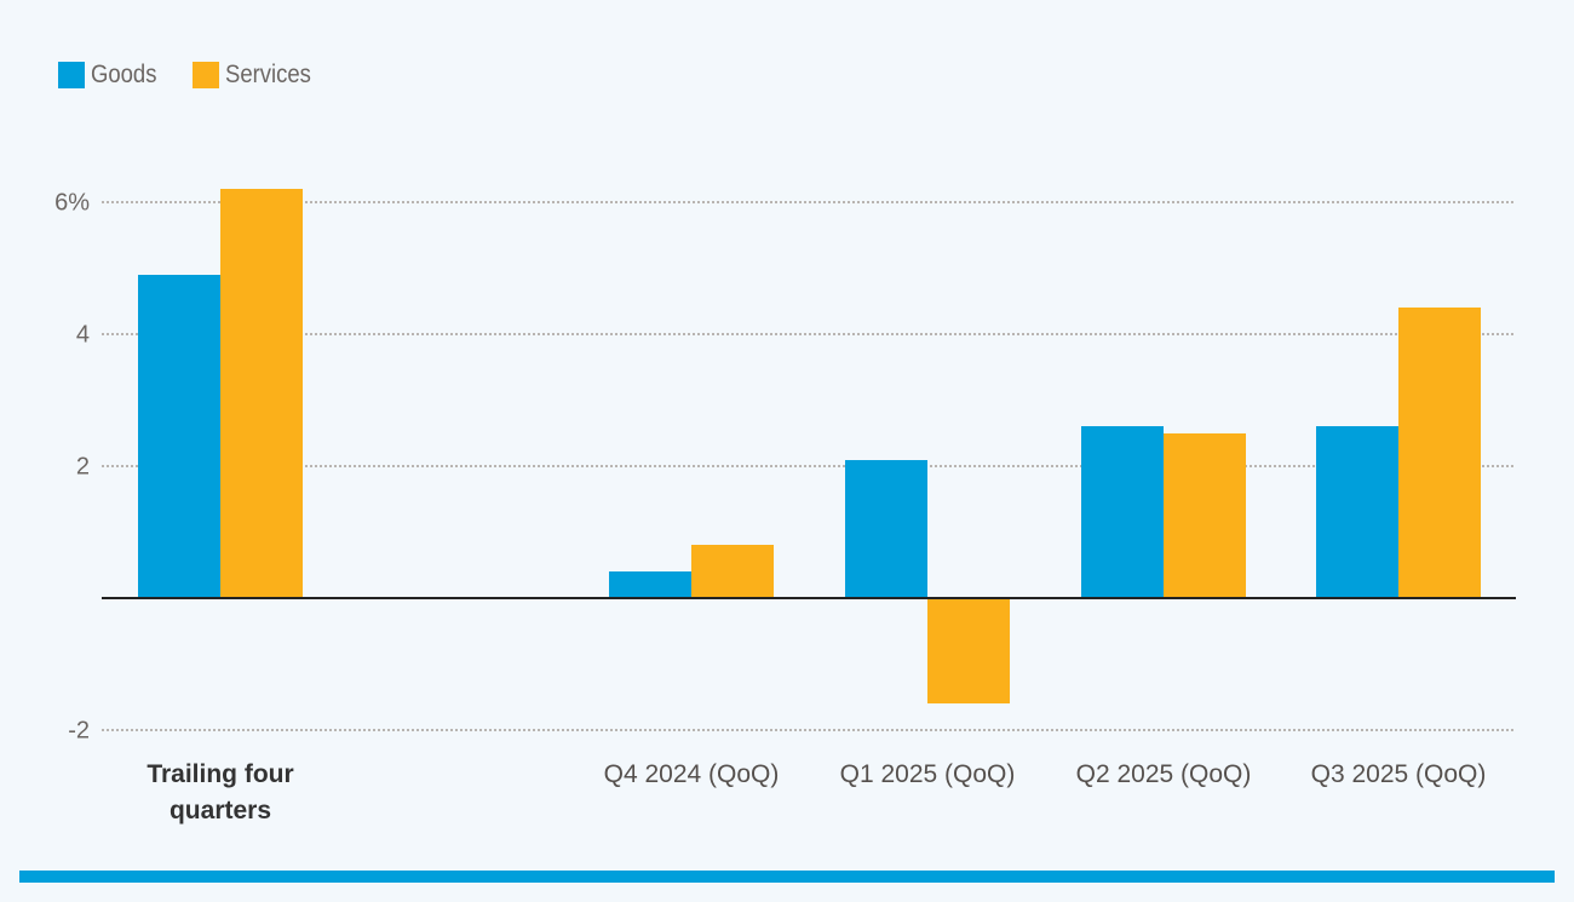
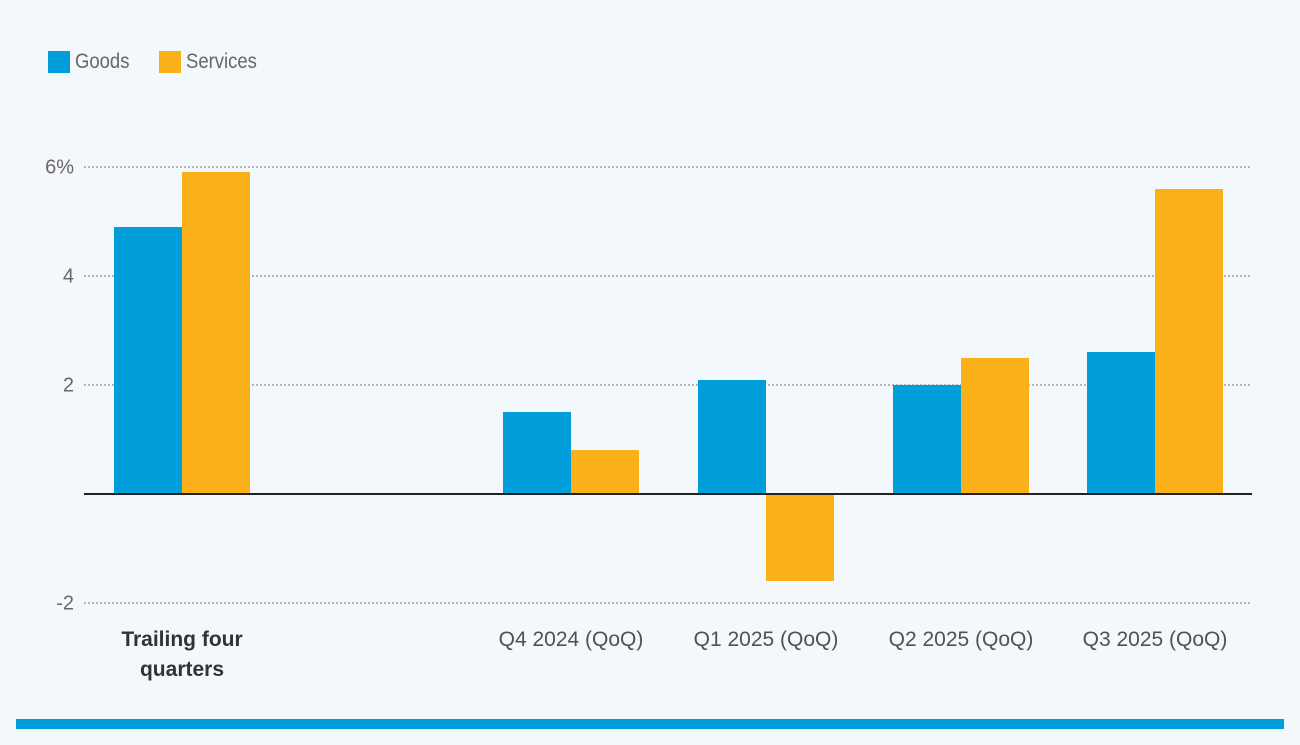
Services/Trailing four quarters: 6.2% -> 5.9%
Goods/Q4 2024 (QoQ): 0.4% -> 1.5%
Goods/Q2 2025 (QoQ): 2.6% -> 2.0%
Services/Q3 2025 (QoQ): 4.4% -> 5.6%
